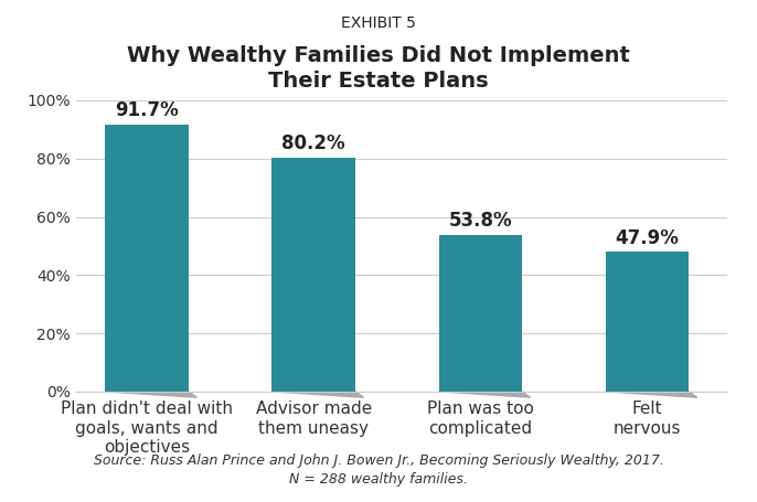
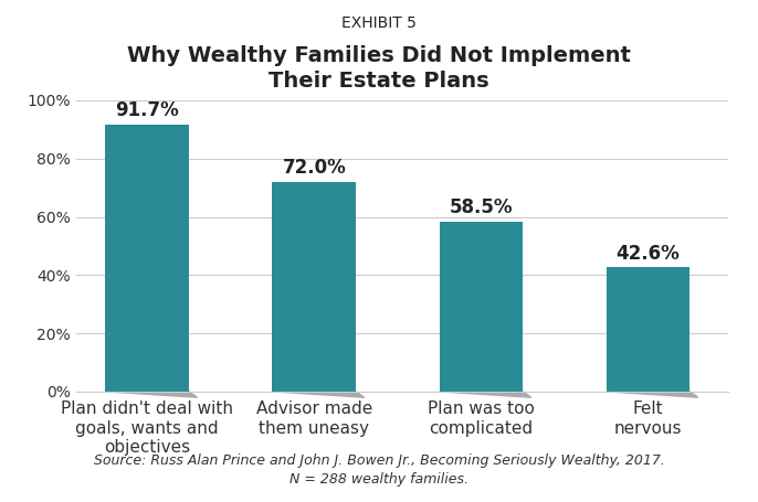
Advisor made them uneasy: 80.2% -> 72.0%
Plan was too complicated: 53.8% -> 58.5%
Felt nervous: 47.9% -> 42.6%
